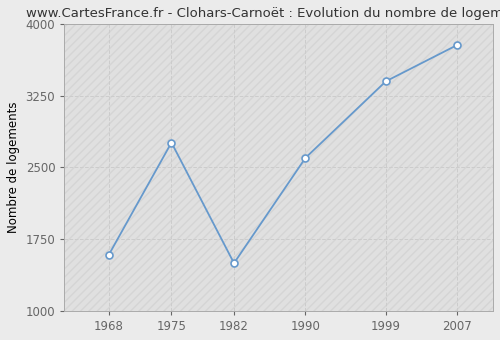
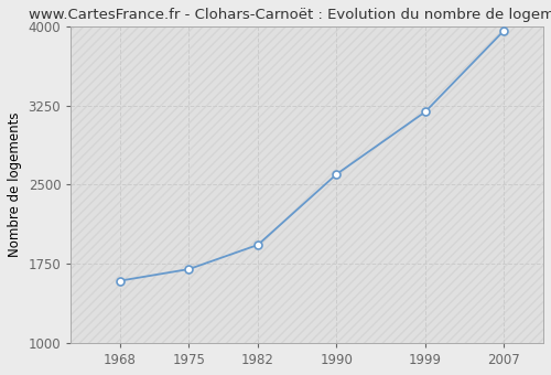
1975: 2760 -> 1700
1982: 1500 -> 1930
1999: 3400 -> 3190
2007: 3780 -> 3960
